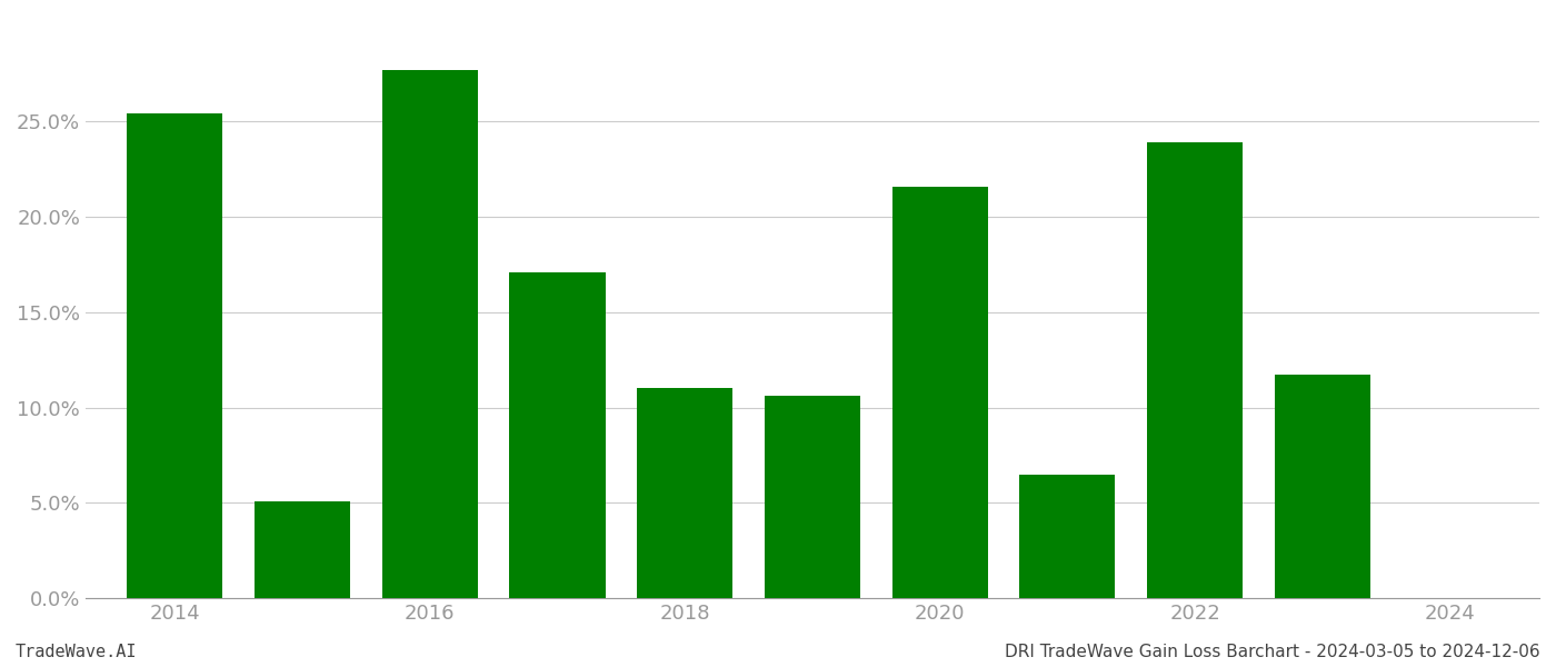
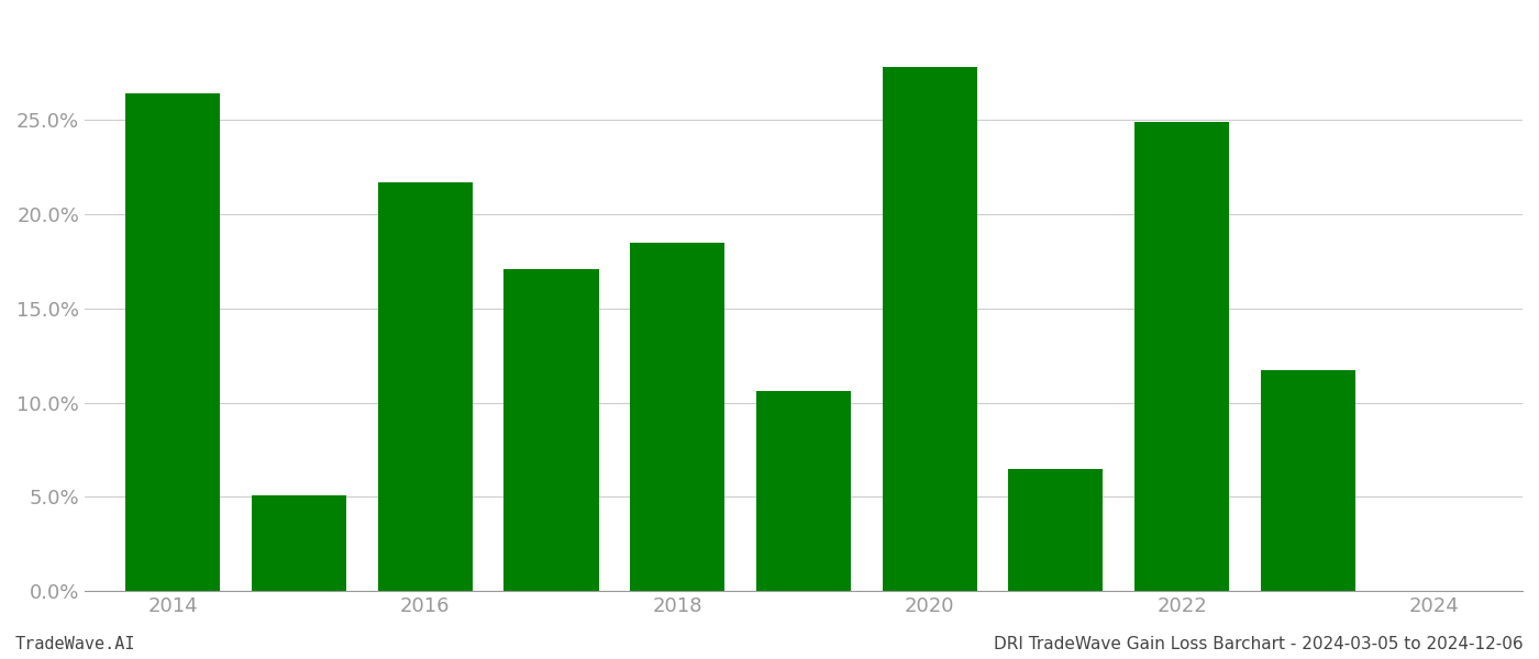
2014: 25.4% -> 26.4%
2016: 27.7% -> 21.7%
2018: 11.0% -> 18.5%
2020: 21.6% -> 27.8%
2022: 23.9% -> 24.9%
